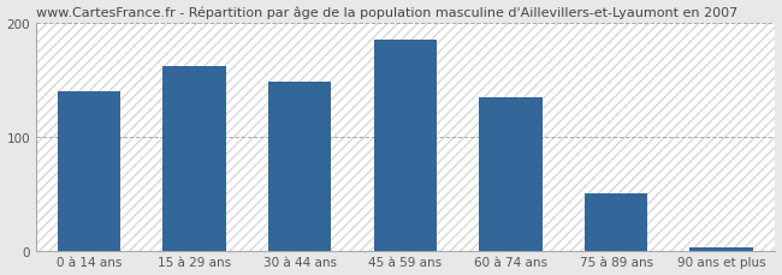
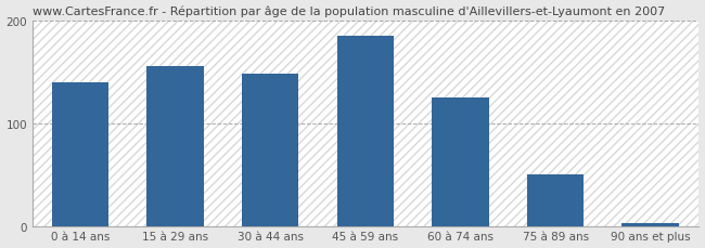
15 à 29 ans: 162 -> 155
60 à 74 ans: 134 -> 125
